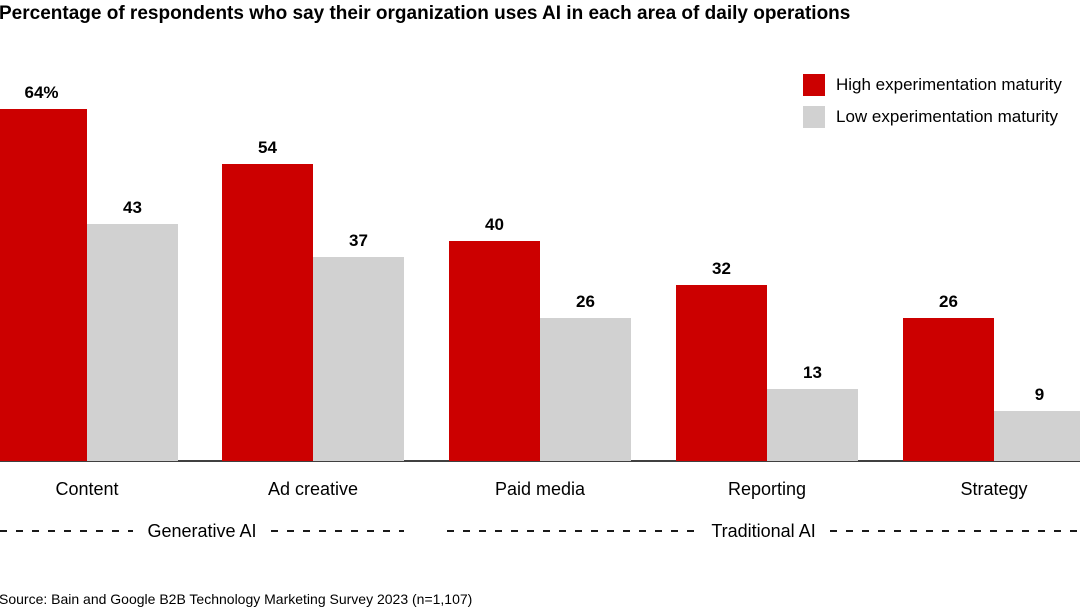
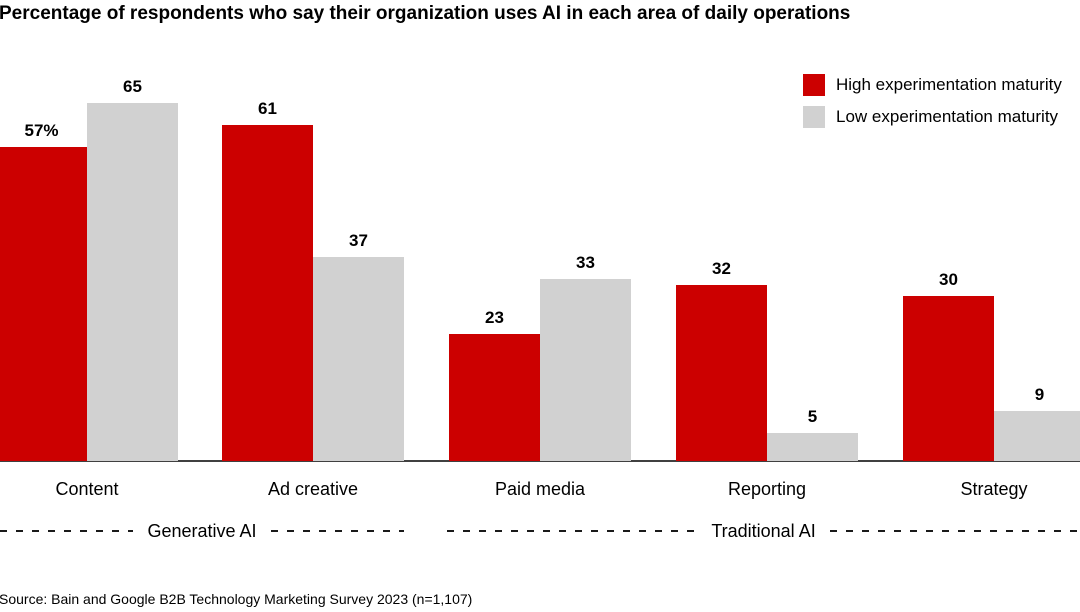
High experimentation maturity/Content: 64% -> 57%
Low experimentation maturity/Content: 43 -> 65
High experimentation maturity/Ad creative: 54 -> 61
High experimentation maturity/Paid media: 40 -> 23
Low experimentation maturity/Paid media: 26 -> 33
Low experimentation maturity/Reporting: 13 -> 5
High experimentation maturity/Strategy: 26 -> 30
